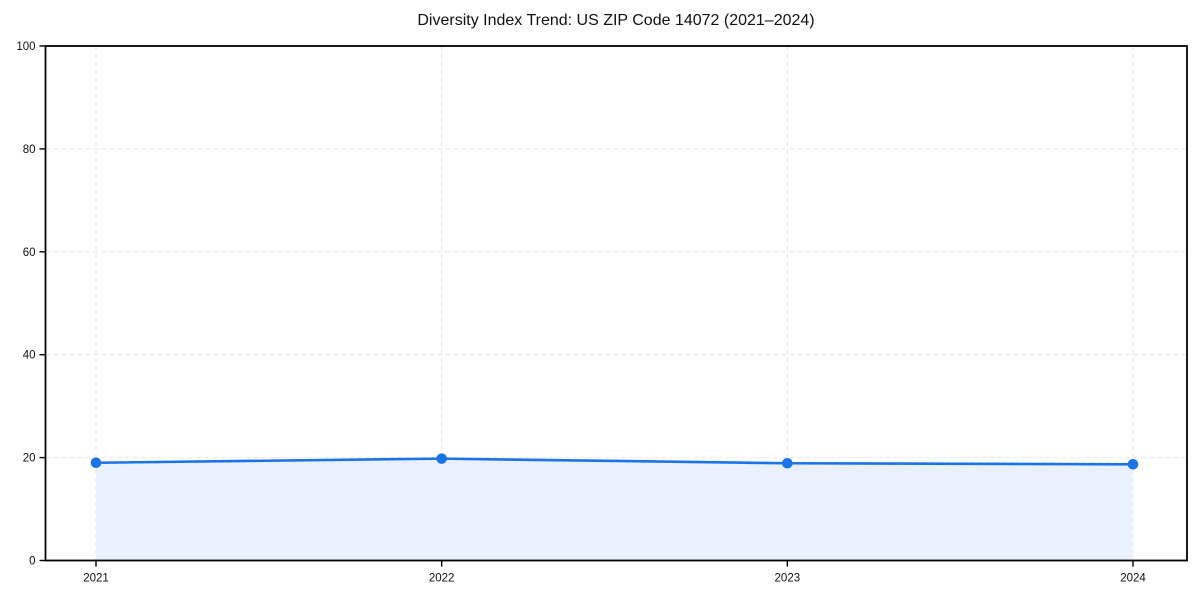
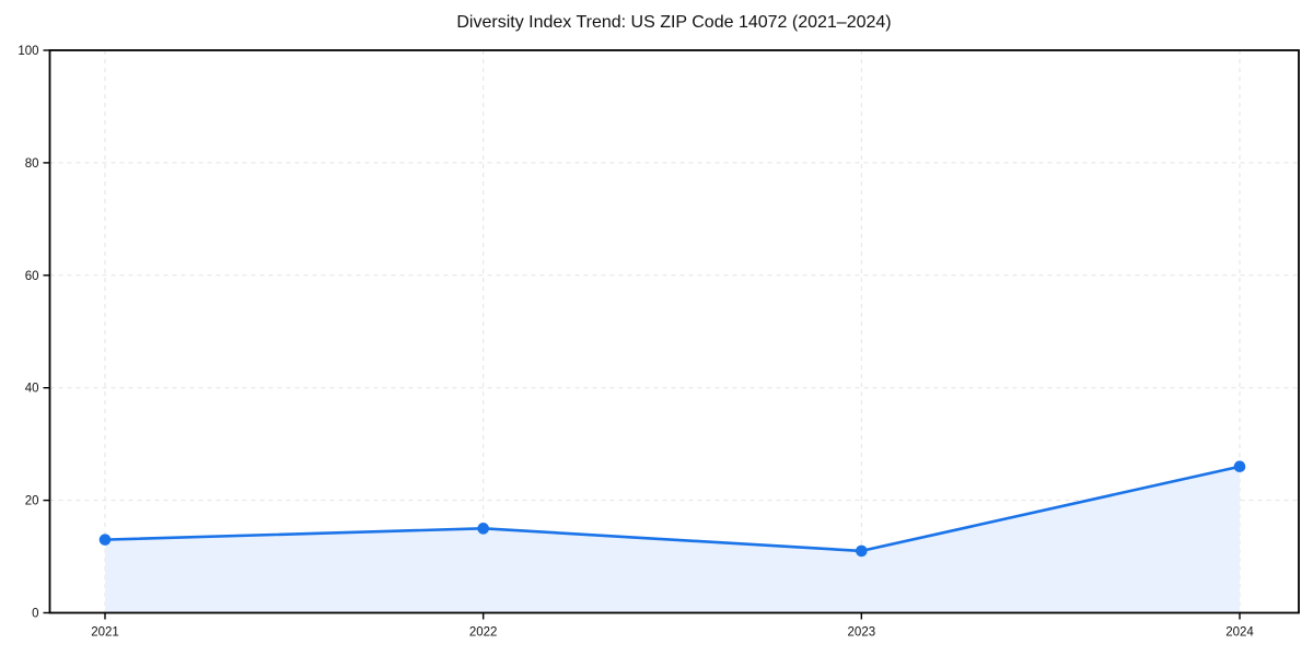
2021: 19 -> 13
2022: 20 -> 15
2023: 19 -> 11
2024: 19 -> 26
